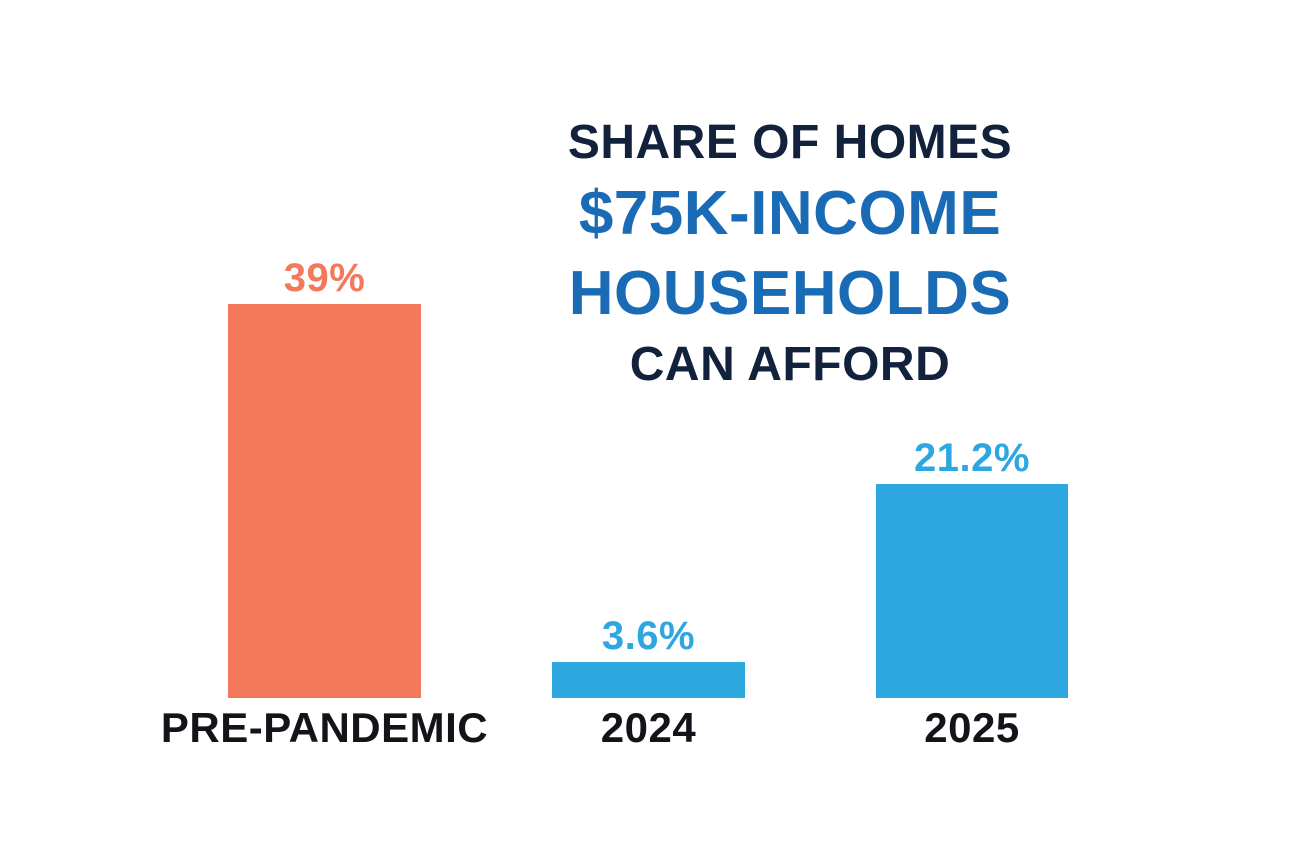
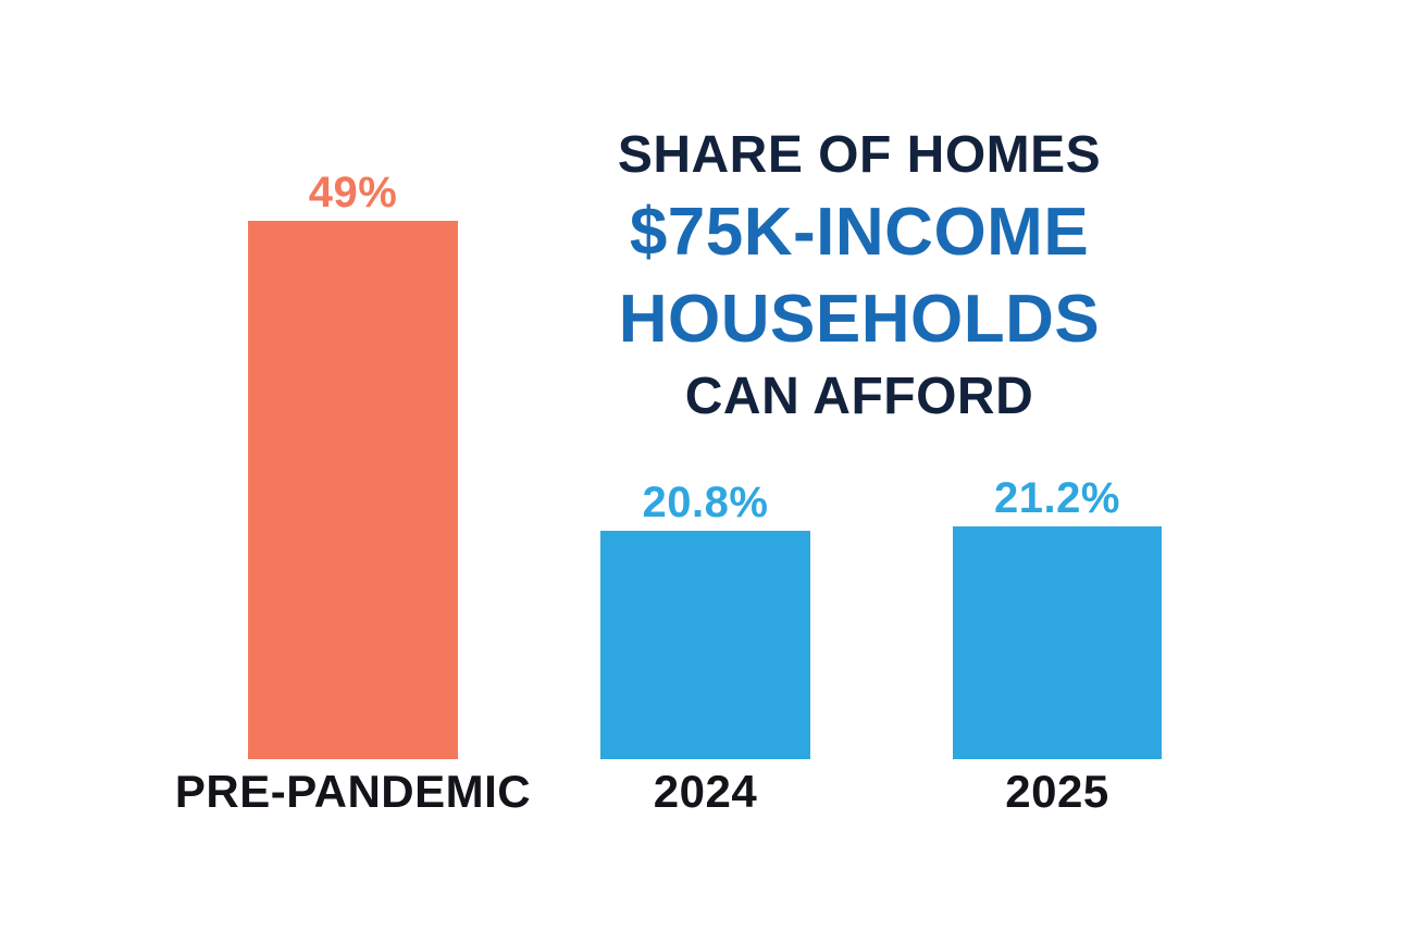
PRE-PANDEMIC: 39% -> 49%
2024: 3.6% -> 20.8%
